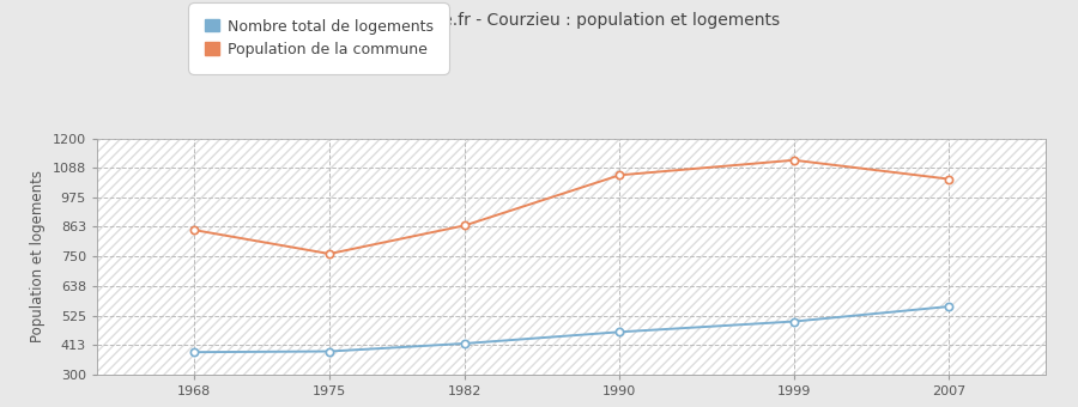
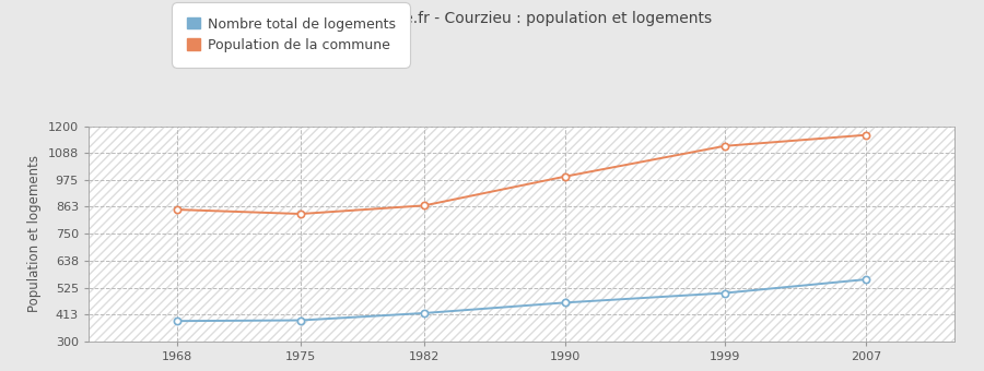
Population de la commune/1975: 760 -> 833
Population de la commune/1990: 1060 -> 990
Population de la commune/2007: 1045 -> 1163
